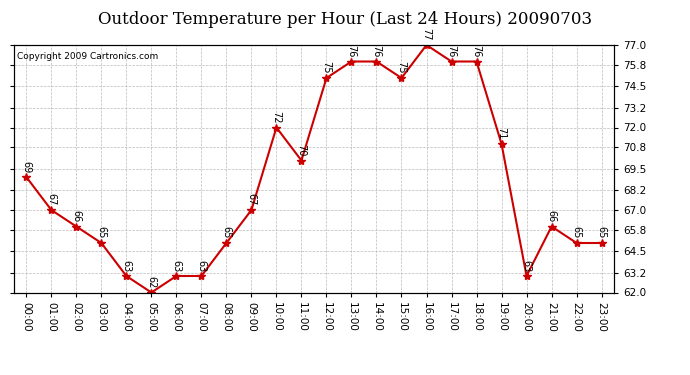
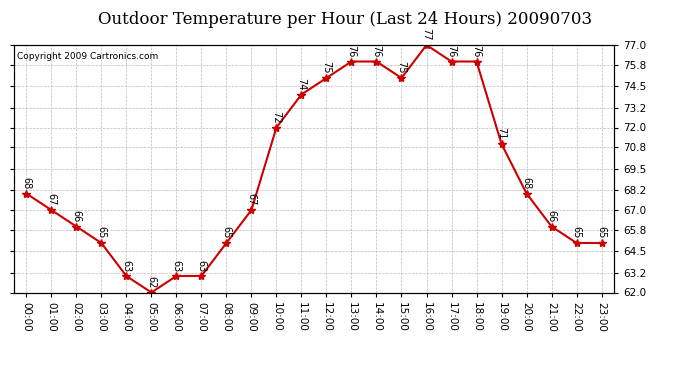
00:00: 69 -> 68
11:00: 70 -> 74
20:00: 63 -> 68
